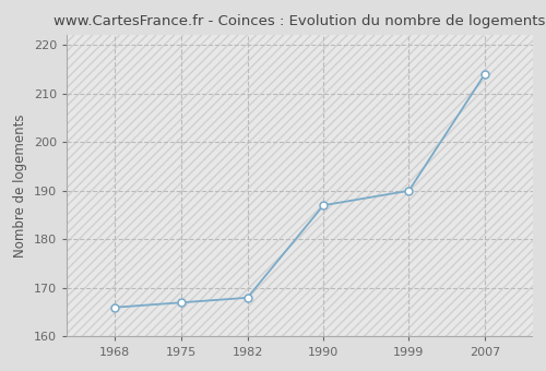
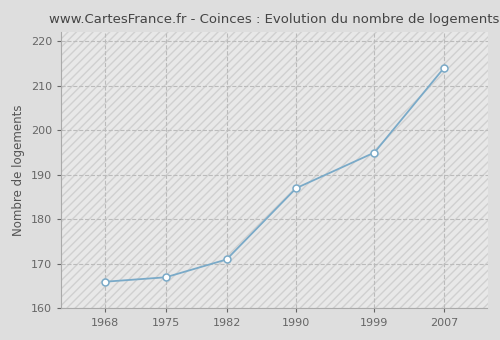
1982: 168 -> 171
1999: 190 -> 195
